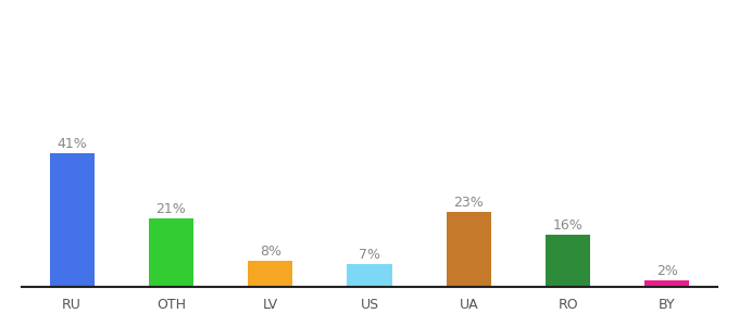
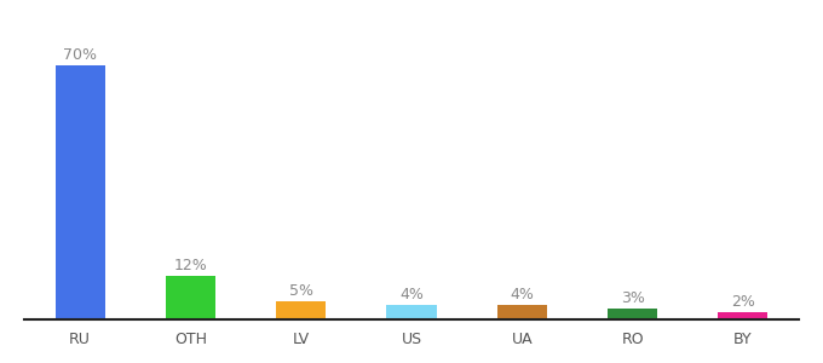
RU: 41% -> 70%
OTH: 21% -> 12%
LV: 8% -> 5%
US: 7% -> 4%
UA: 23% -> 4%
RO: 16% -> 3%
